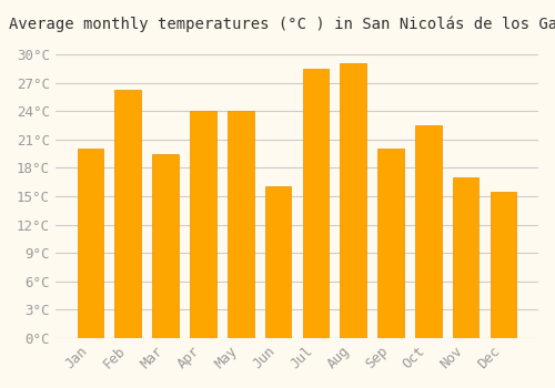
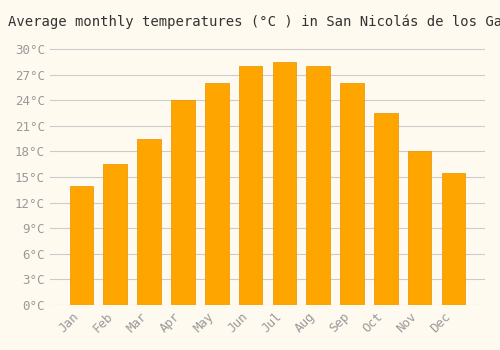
Jan: 20.0°C -> 14.0°C
Feb: 26.2°C -> 16.5°C
May: 24.0°C -> 26.0°C
Jun: 16.0°C -> 28.0°C
Aug: 29.0°C -> 28.0°C
Sep: 20.0°C -> 26.0°C
Nov: 17.0°C -> 18.0°C
